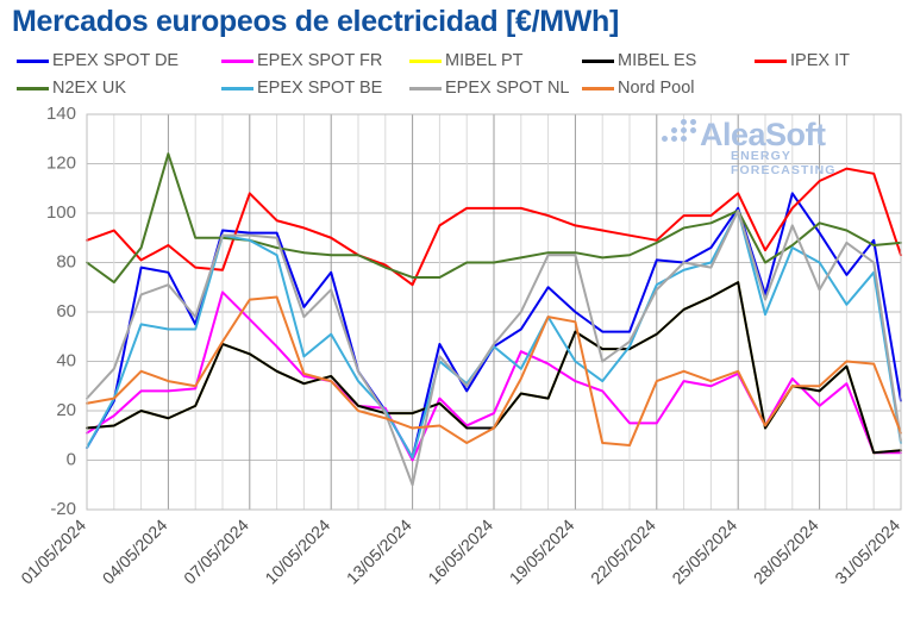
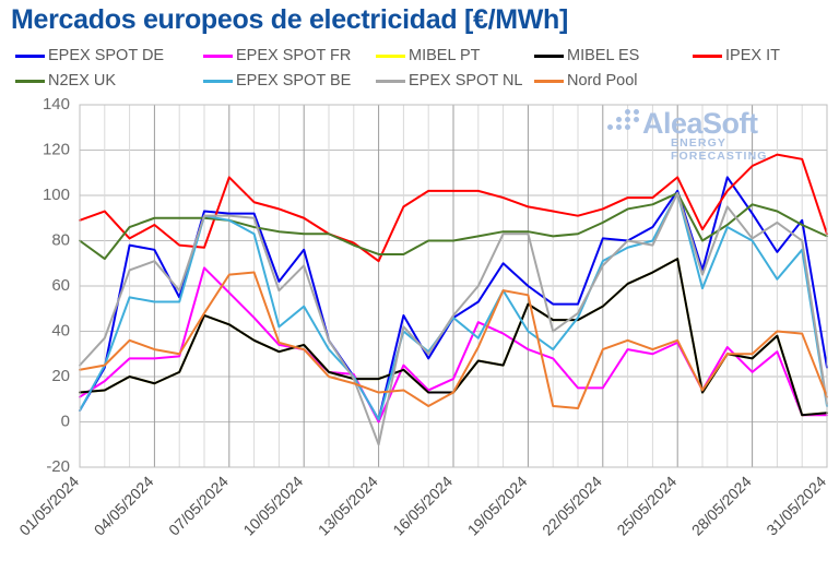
N2EX UK/04/05/2024: 124 -> 90
IPEX IT/22/05/2024: 89 -> 94
EPEX SPOT NL/28/05/2024: 69 -> 81
N2EX UK/31/05/2024: 88 -> 82
